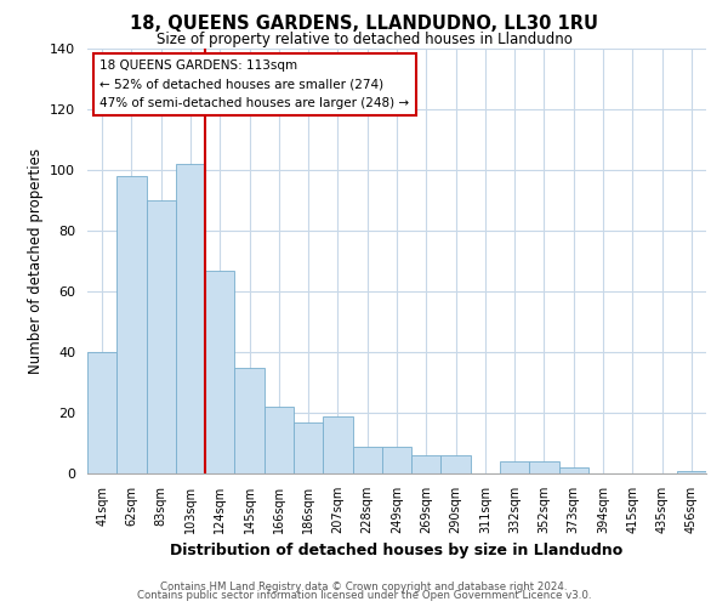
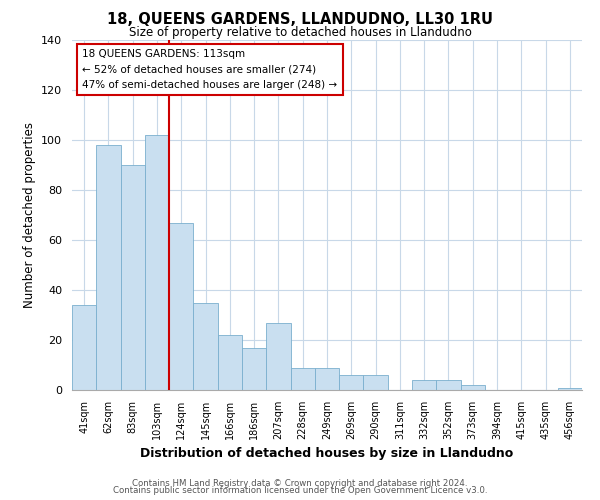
41sqm: 40 -> 34
207sqm: 19 -> 27
